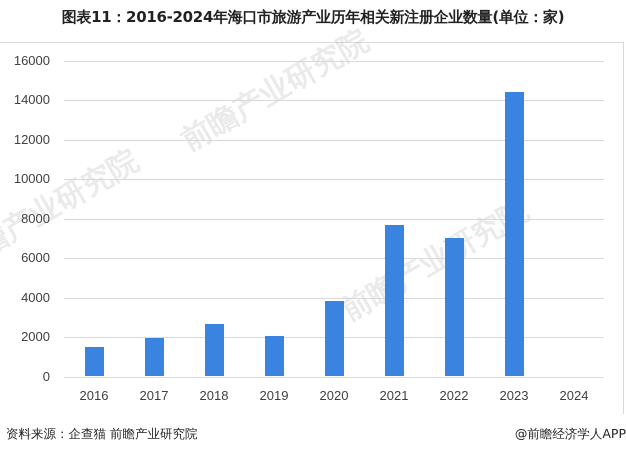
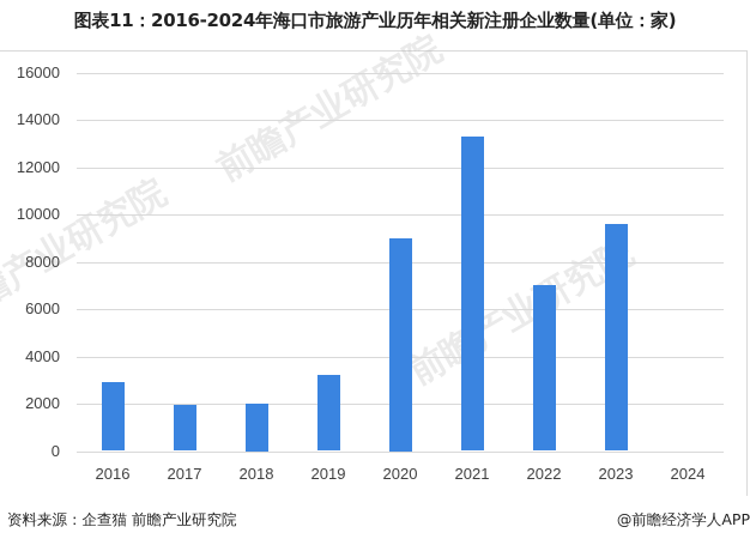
2016: 1500 -> 2900
2018: 2700 -> 2000
2019: 2100 -> 3200
2020: 3800 -> 9000
2021: 7700 -> 13300
2023: 14400 -> 9600
